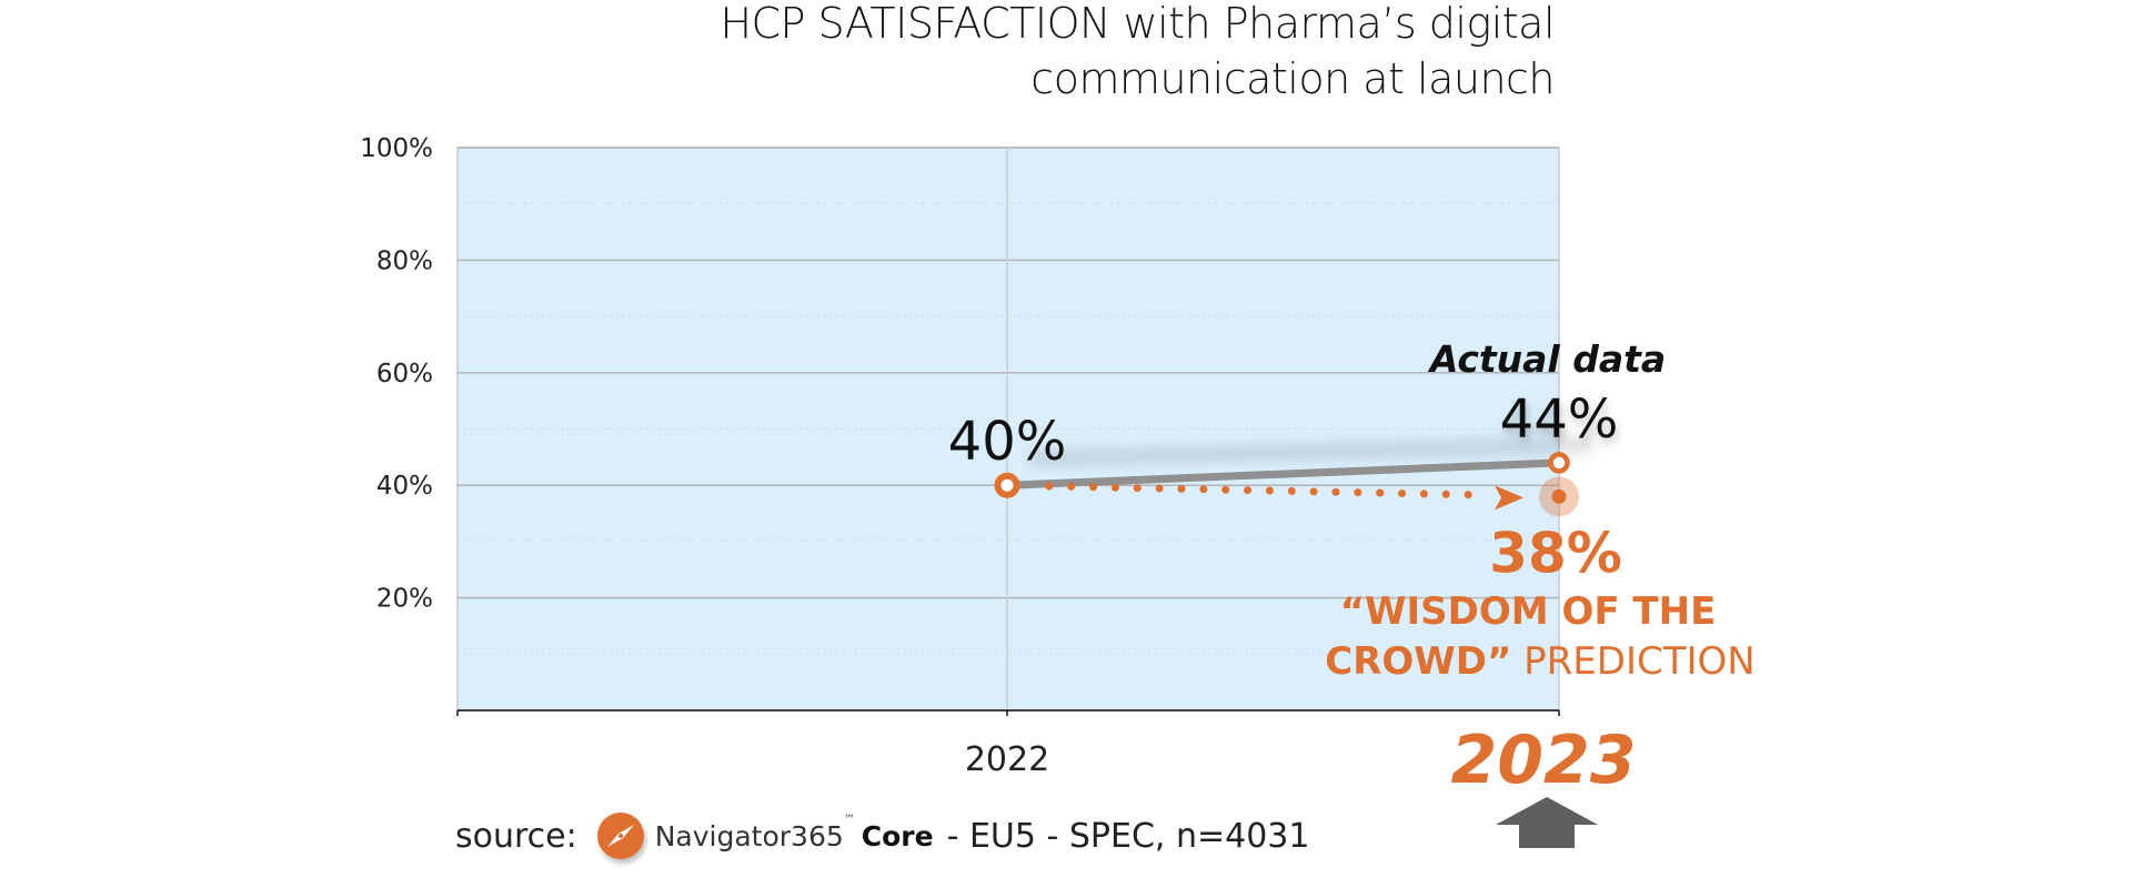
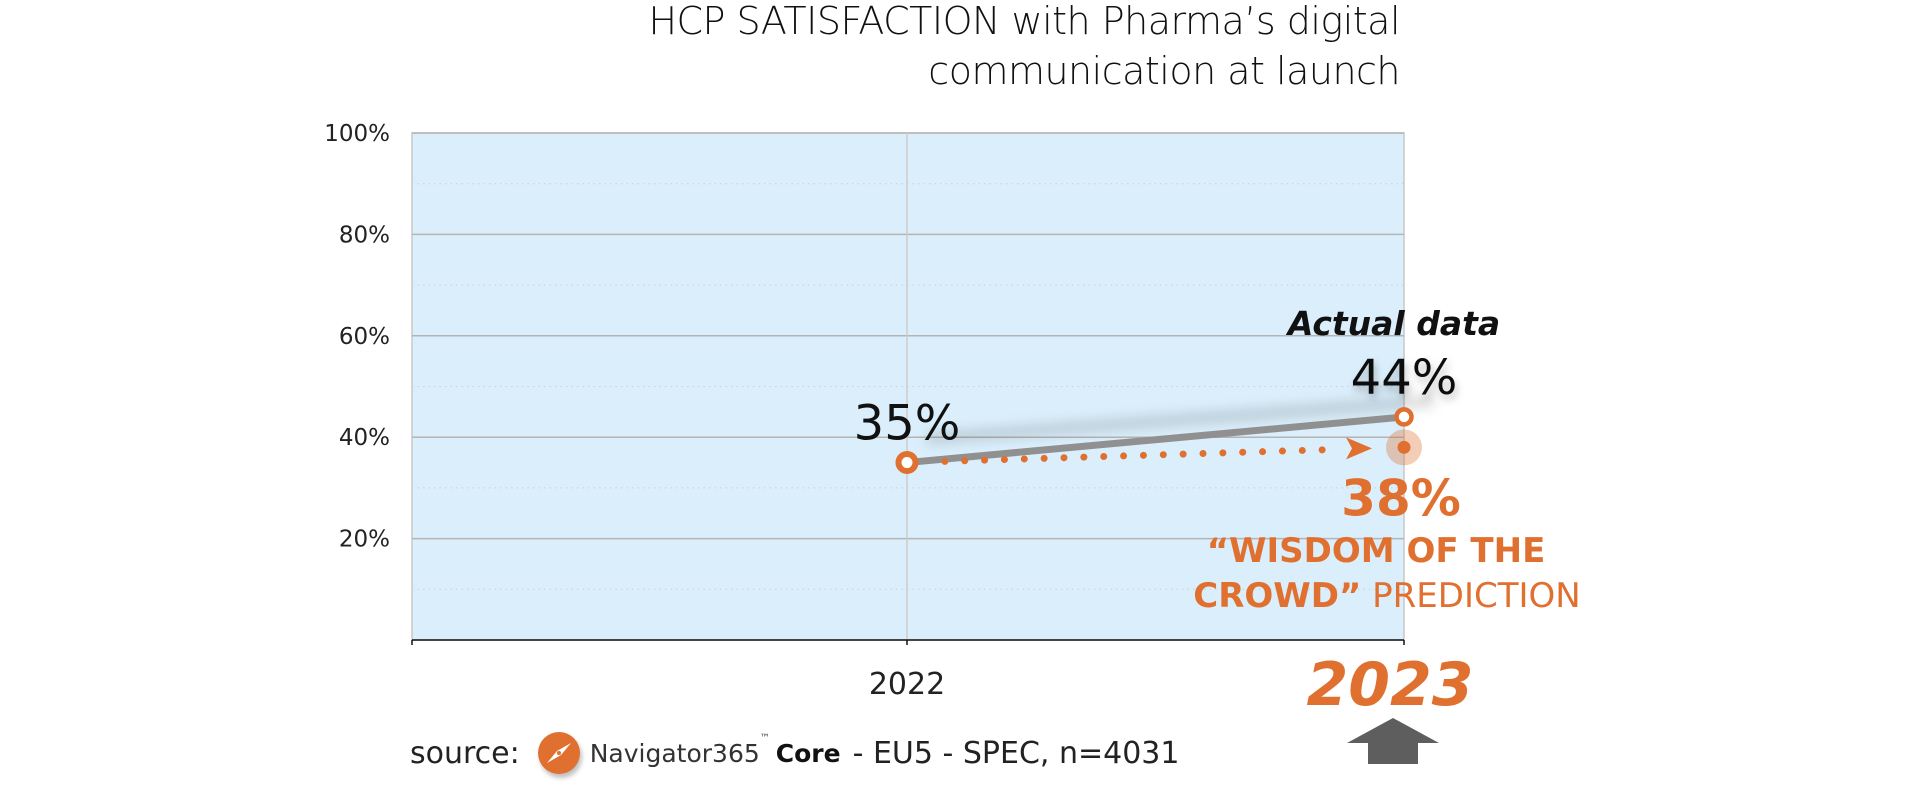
Actual data/2022: 40% -> 35%
